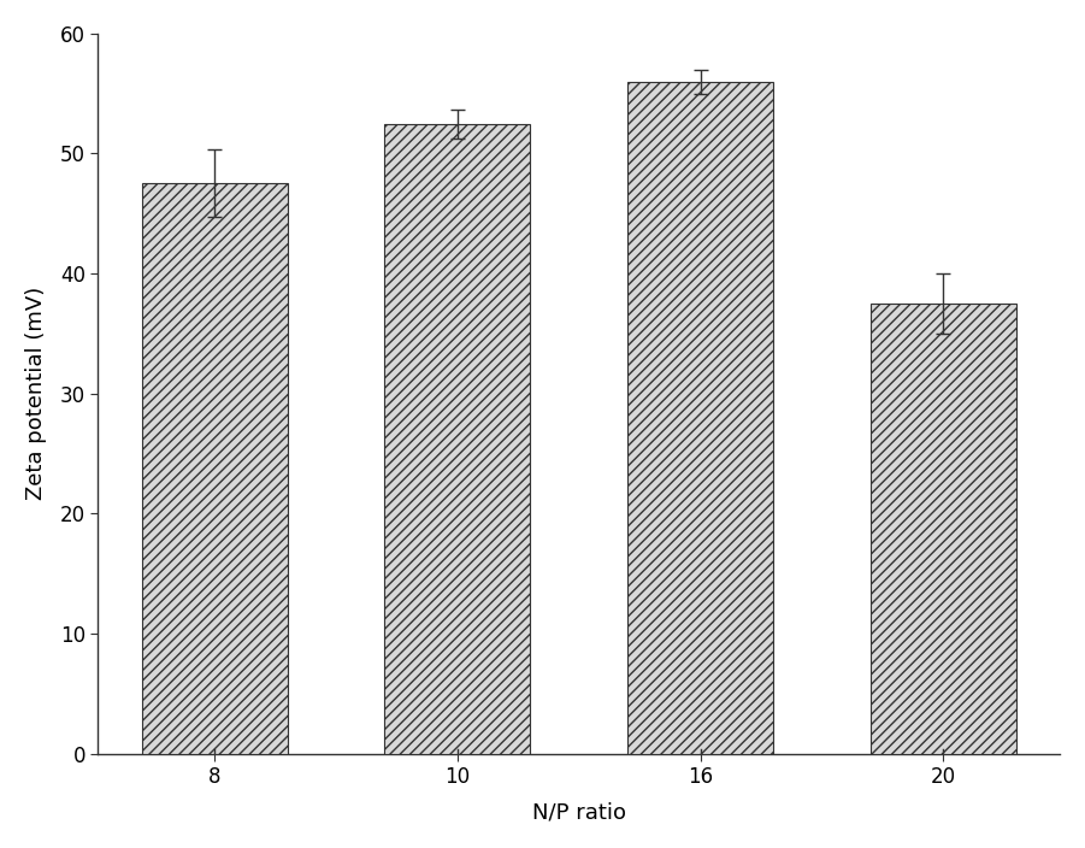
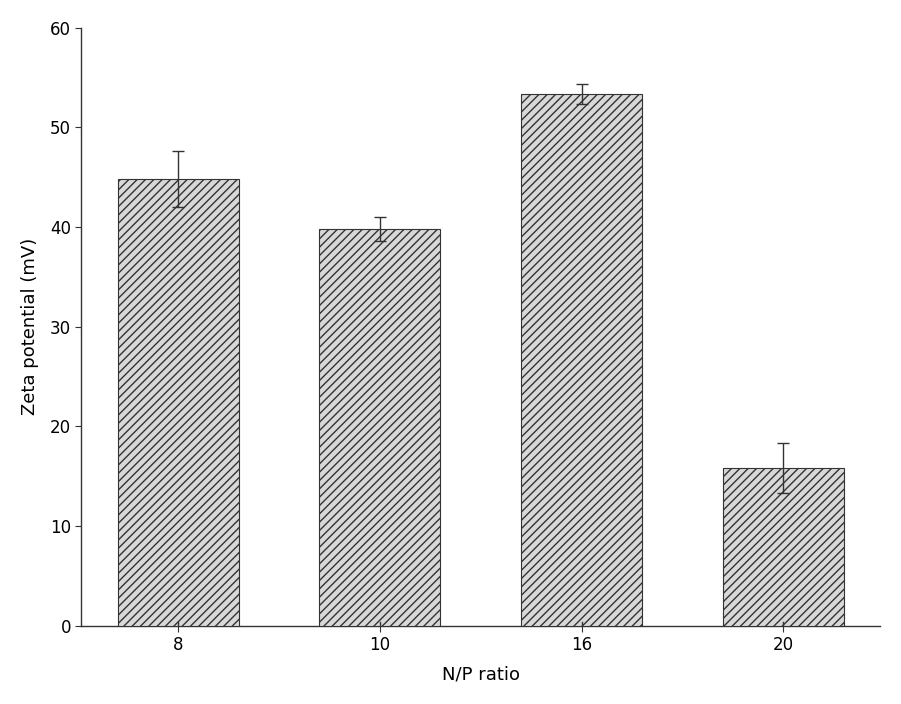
8: 47.5 -> 44.8
10: 52.5 -> 39.8
16: 56.0 -> 53.4
20: 37.5 -> 15.8
